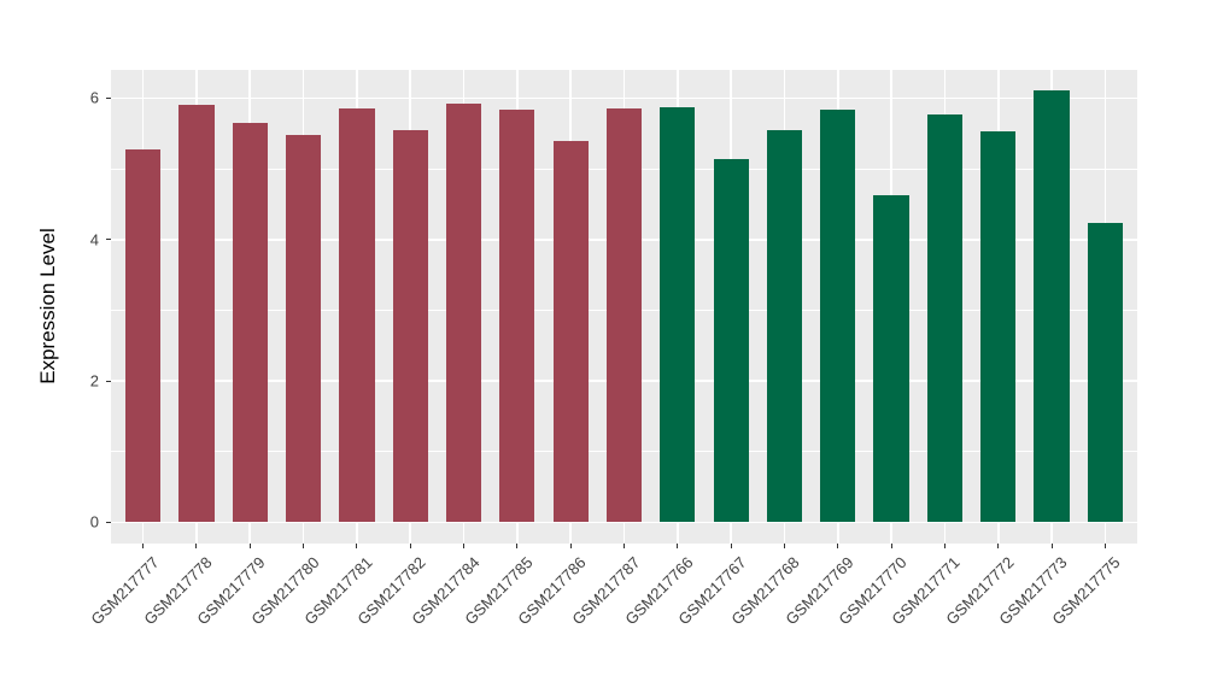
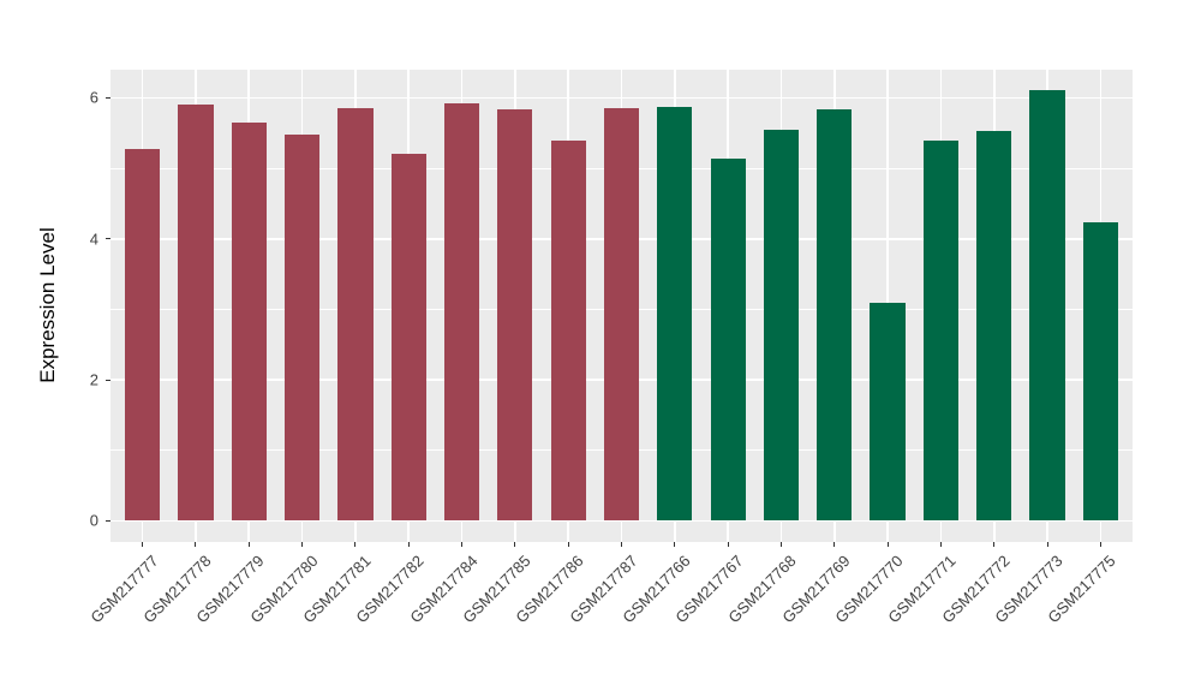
GSM217782: 5.5 -> 5.2
GSM217770: 4.6 -> 3.1
GSM217771: 5.8 -> 5.4
